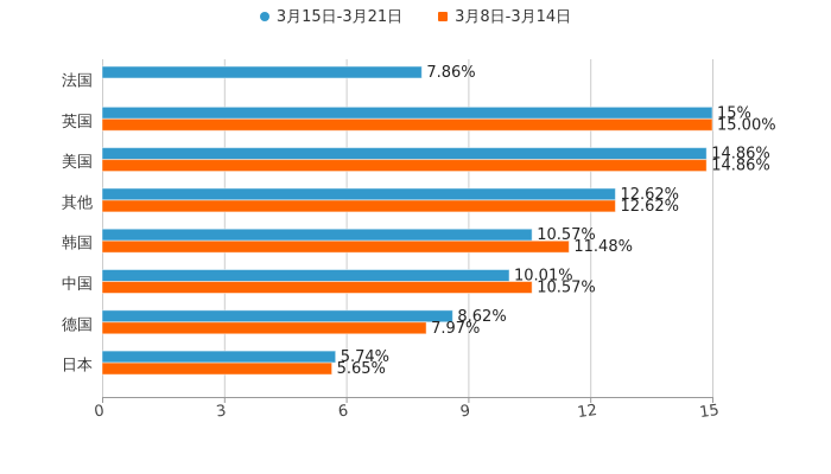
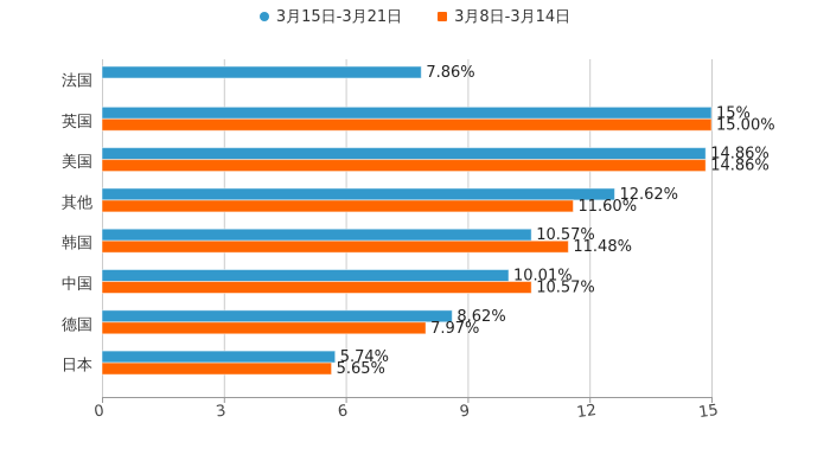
3月8日-3月14日/其他: 12.62% -> 11.60%
